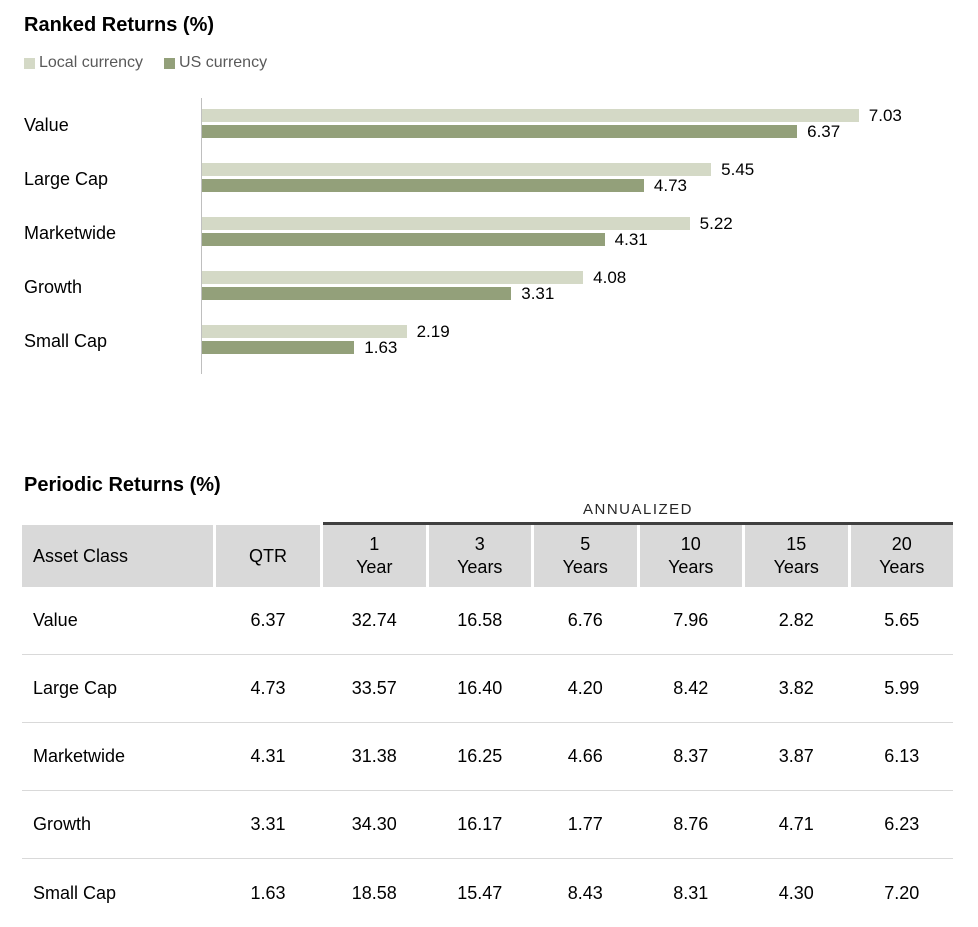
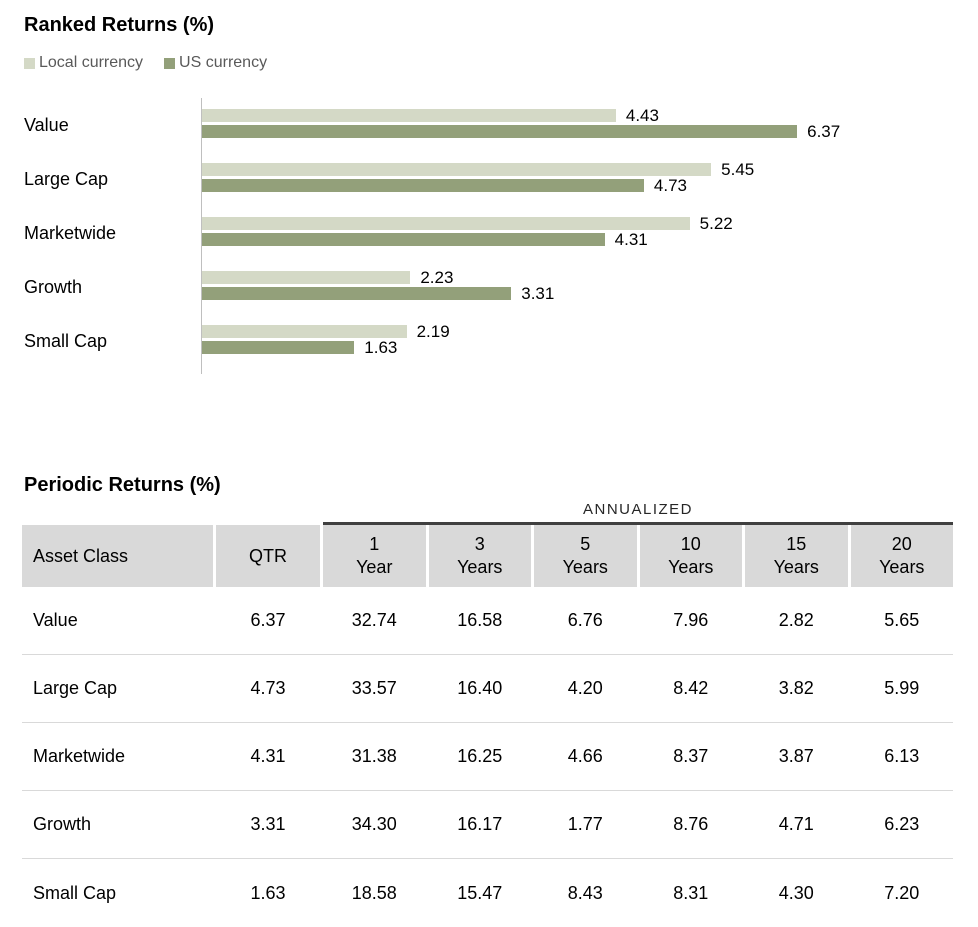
Local currency/Value: 7.03 -> 4.43
Local currency/Growth: 4.08 -> 2.23
